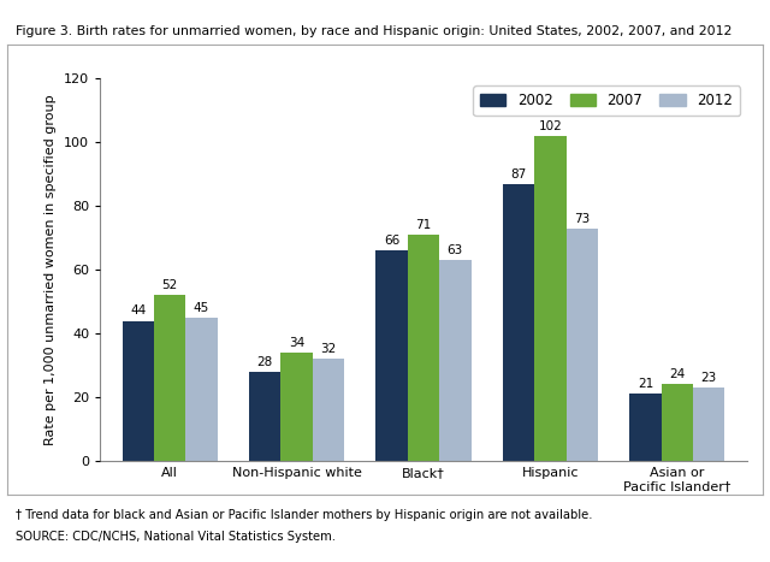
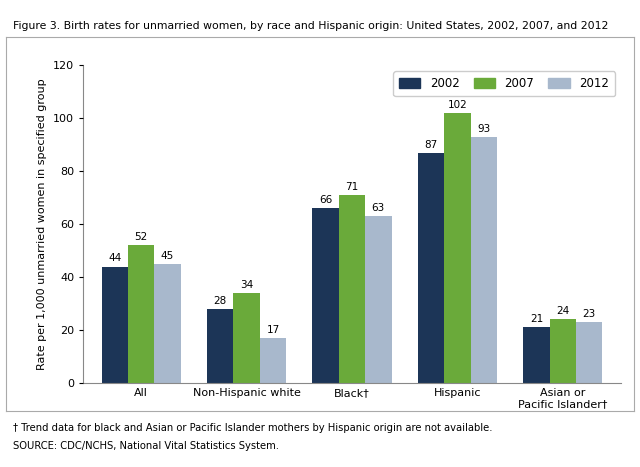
2012/Non-Hispanic white: 32 -> 17
2012/Hispanic: 73 -> 93
